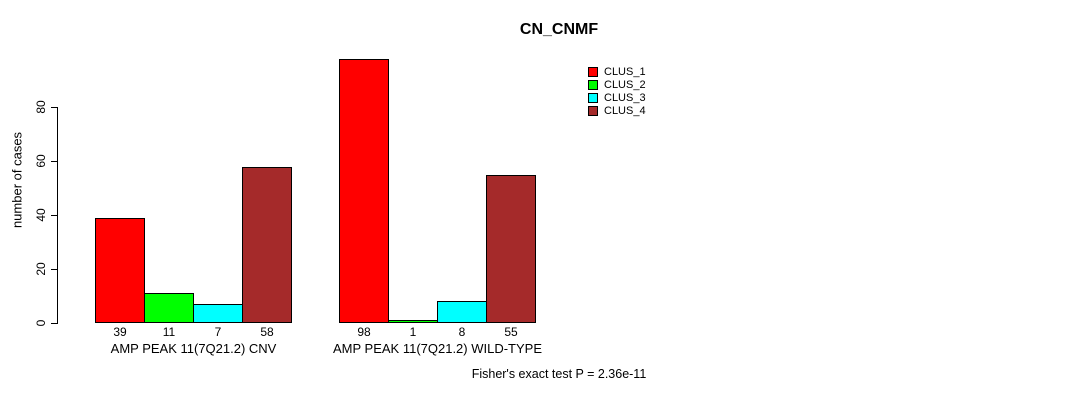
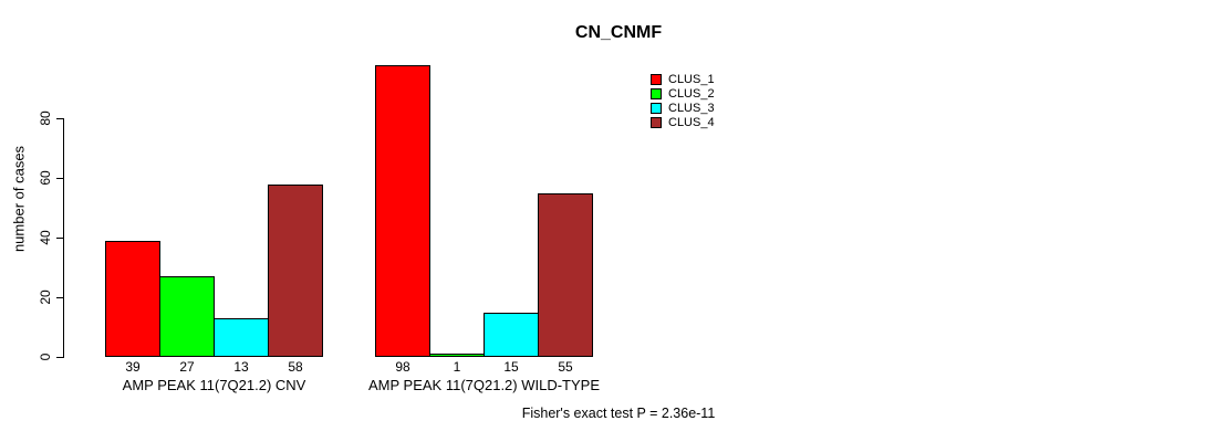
CLUS_2/AMP PEAK 11(7Q21.2) CNV: 11 -> 27
CLUS_3/AMP PEAK 11(7Q21.2) CNV: 7 -> 13
CLUS_3/AMP PEAK 11(7Q21.2) WILD-TYPE: 8 -> 15
